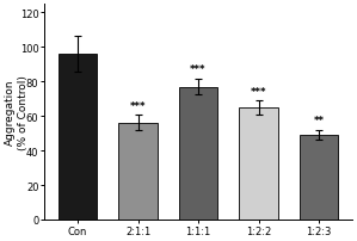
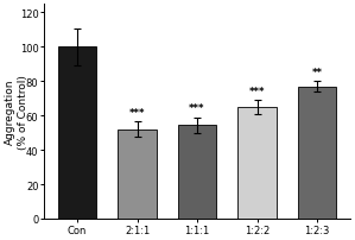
Con: 96 -> 100
2:1:1: 56 -> 52
1:1:1: 77 -> 54
1:2:3: 49 -> 77
